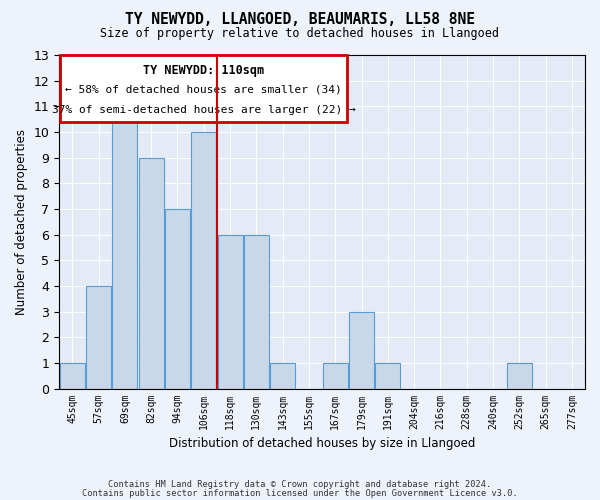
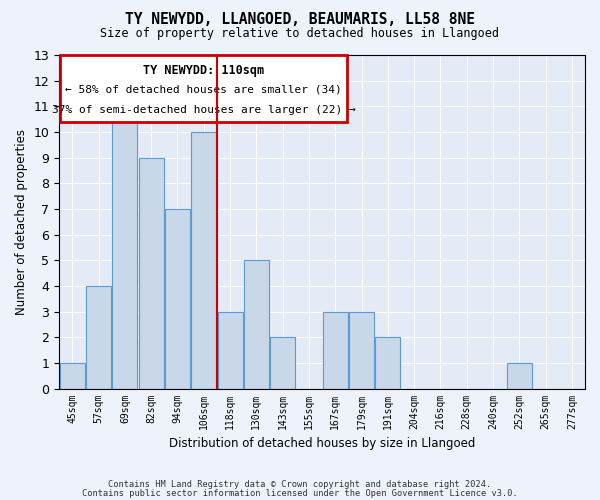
118sqm: 6 -> 3
130sqm: 6 -> 5
143sqm: 1 -> 2
167sqm: 1 -> 3
191sqm: 1 -> 2
